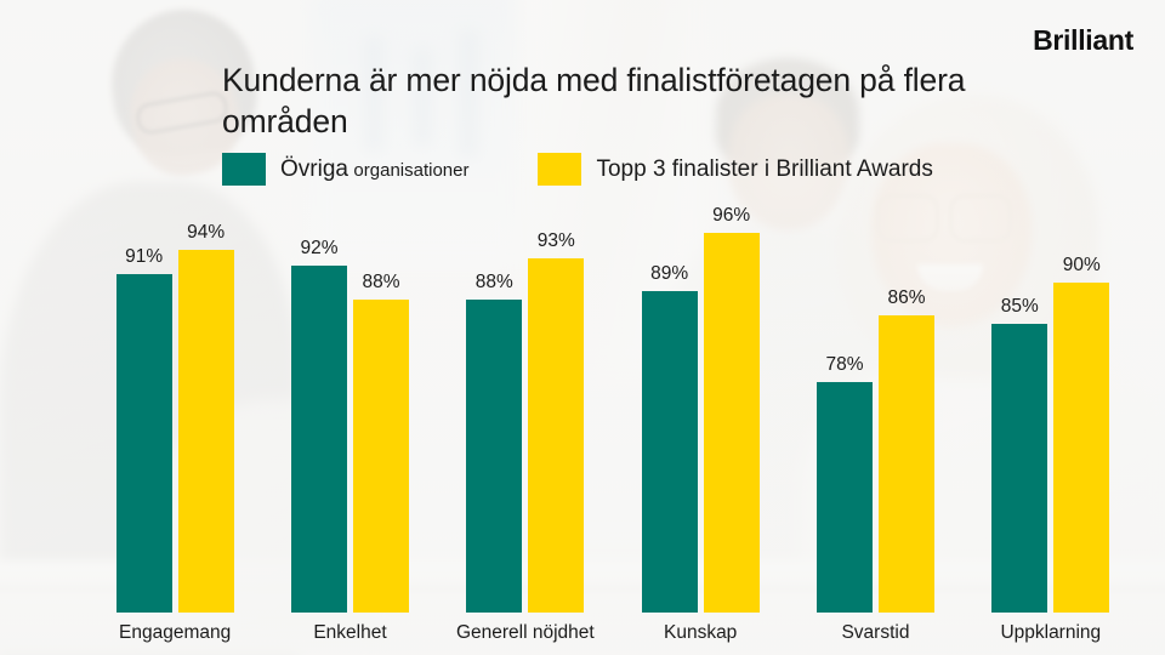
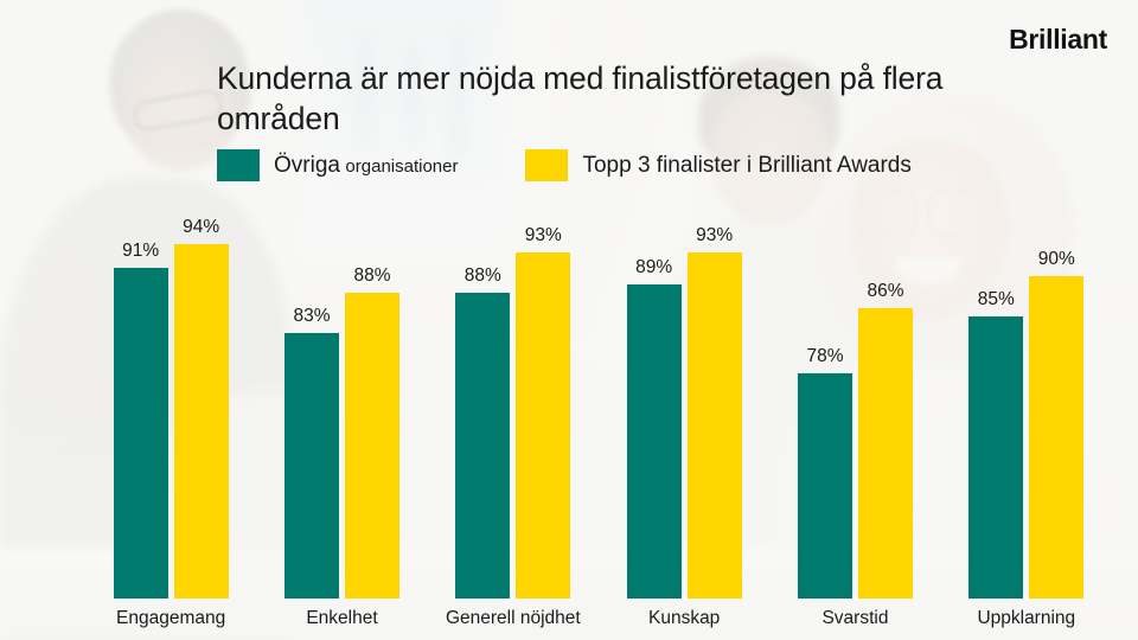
Övriga organisationer/Enkelhet: 92% -> 83%
Topp 3 finalister i Brilliant Awards/Kunskap: 96% -> 93%
